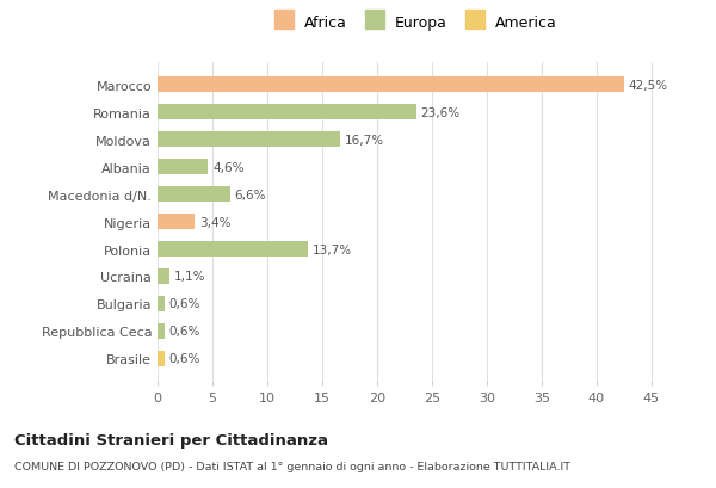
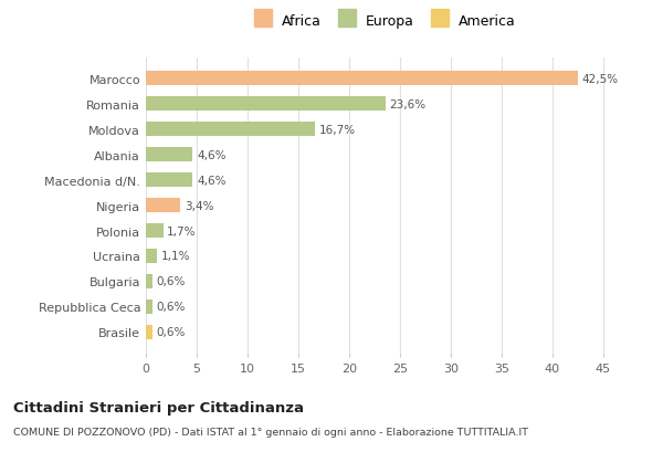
Macedonia d/N.: 6,6% -> 4,6%
Polonia: 13,7% -> 1,7%
